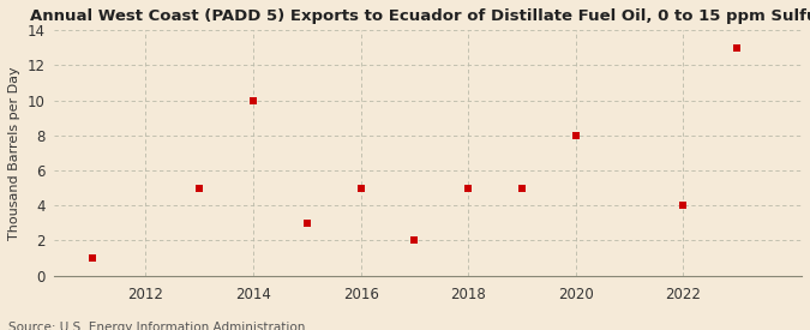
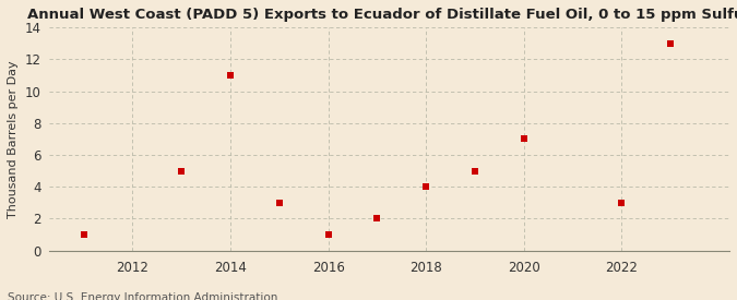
2014: 10 -> 11
2016: 5 -> 1
2018: 5 -> 4
2020: 8 -> 7
2022: 4 -> 3
